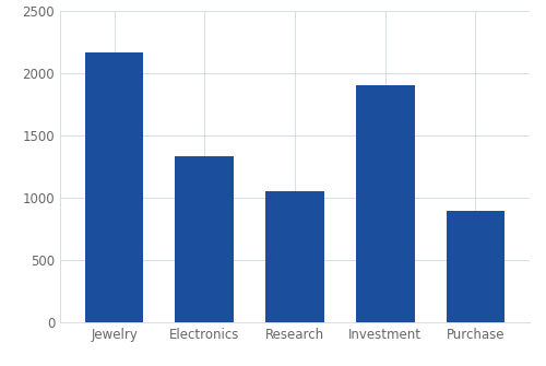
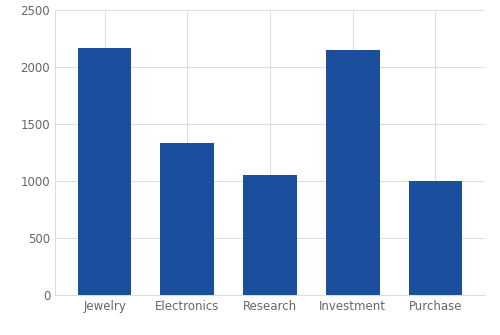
Investment: 1900 -> 2150
Purchase: 890 -> 1000
